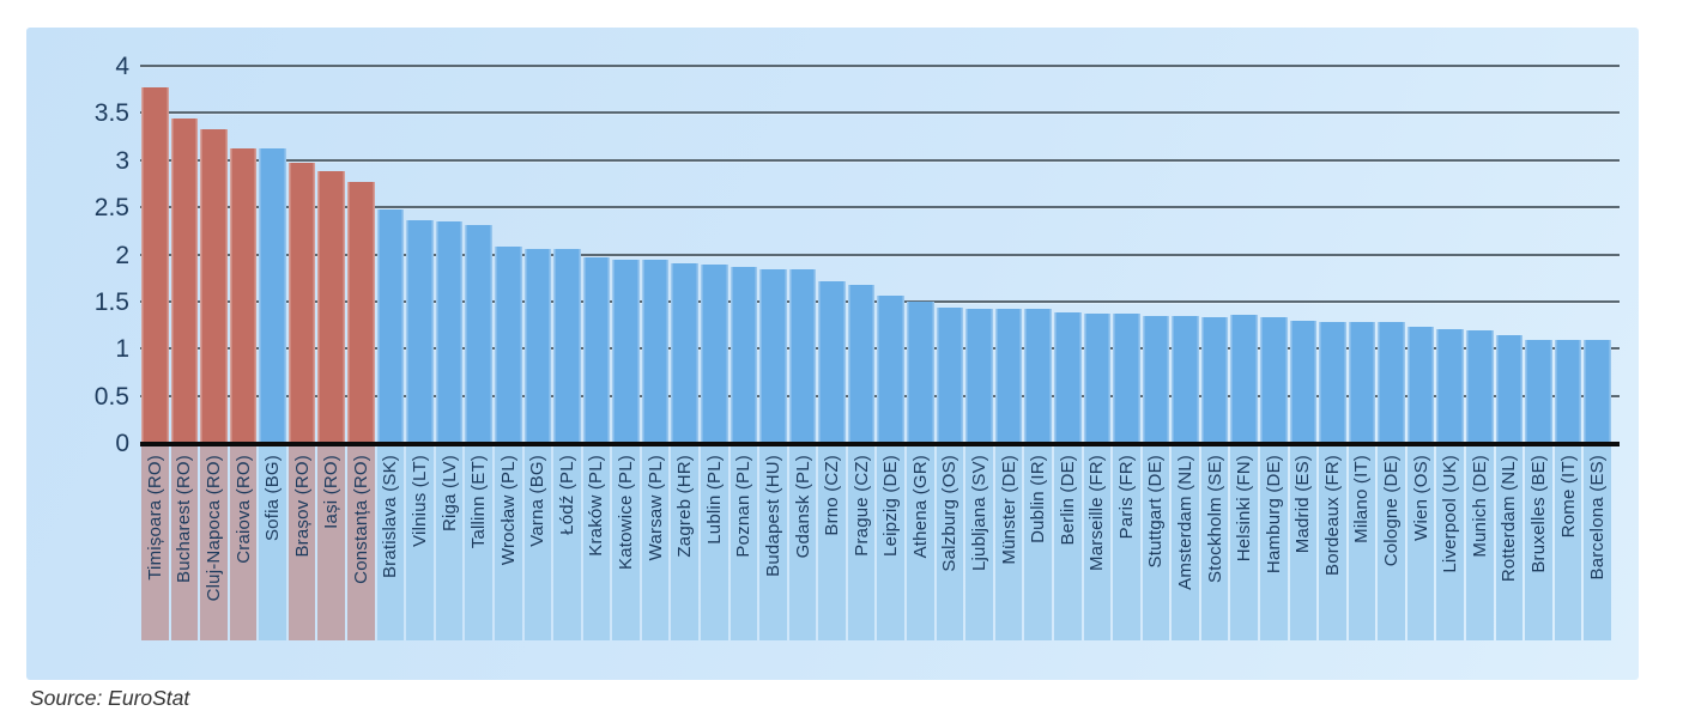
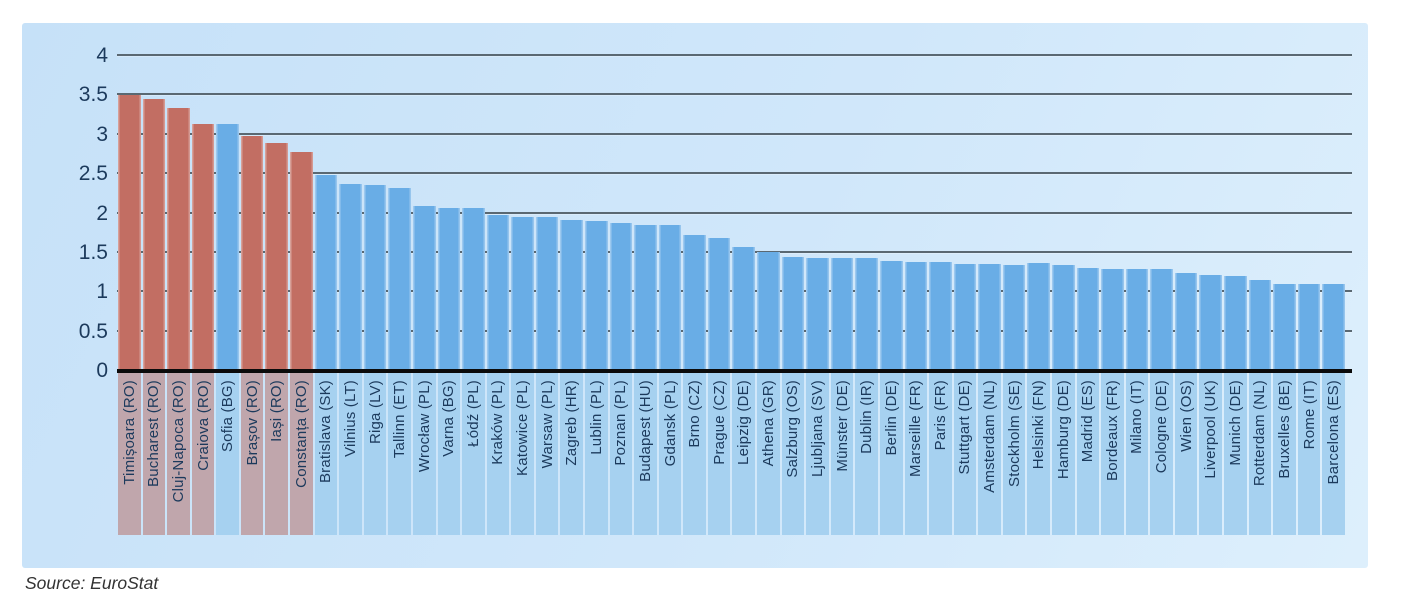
Timișoara (RO): 3.8 -> 3.5
